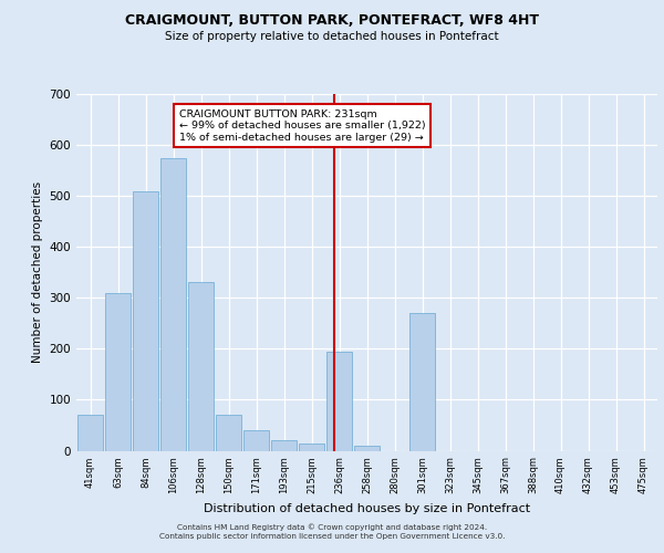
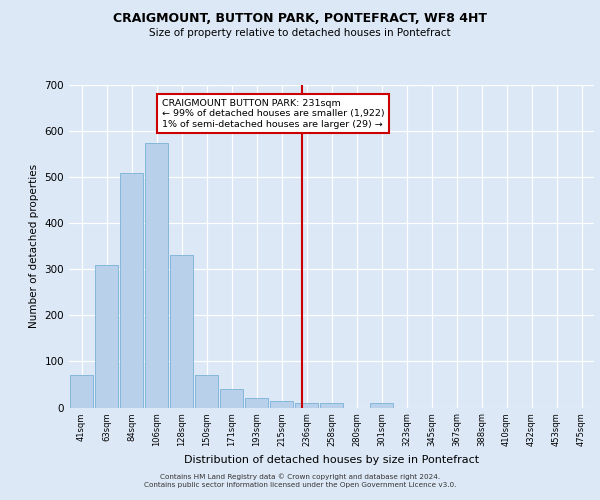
236sqm: 195 -> 10
301sqm: 270 -> 10
